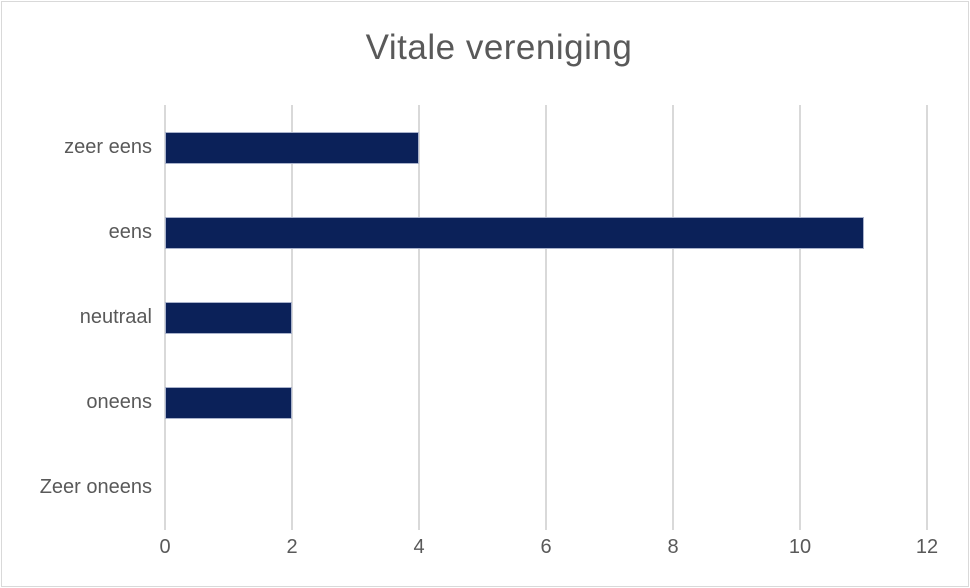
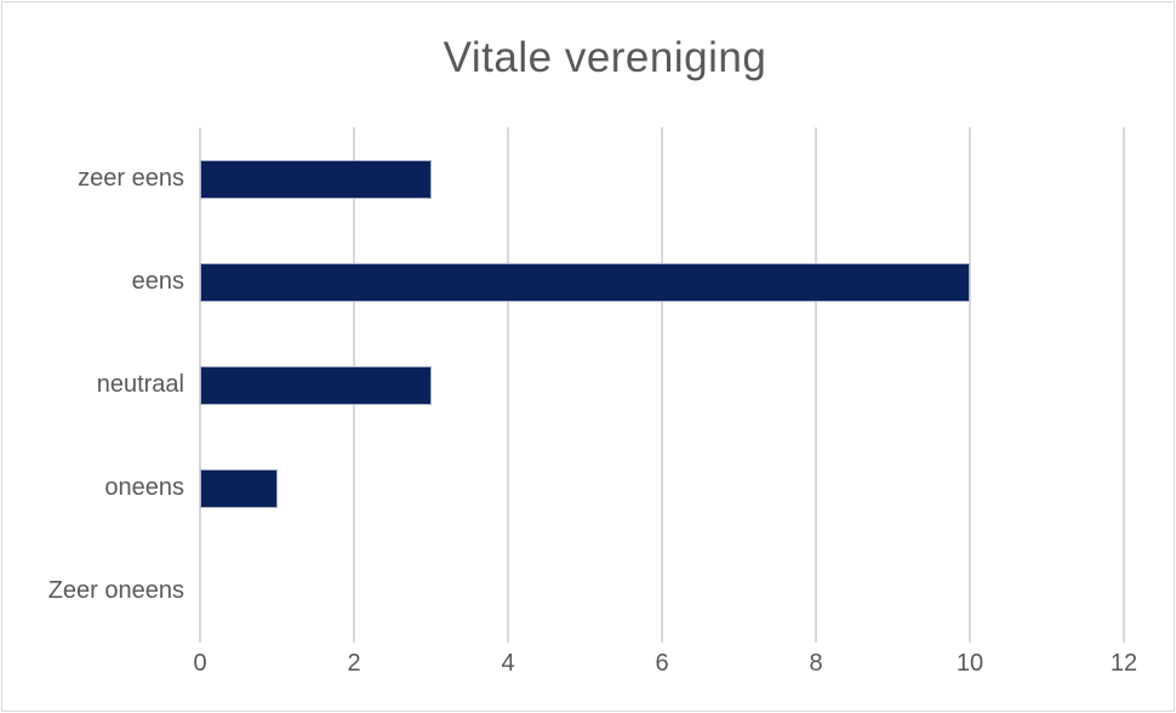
zeer eens: 4 -> 3
eens: 11 -> 10
neutraal: 2 -> 3
oneens: 2 -> 1
